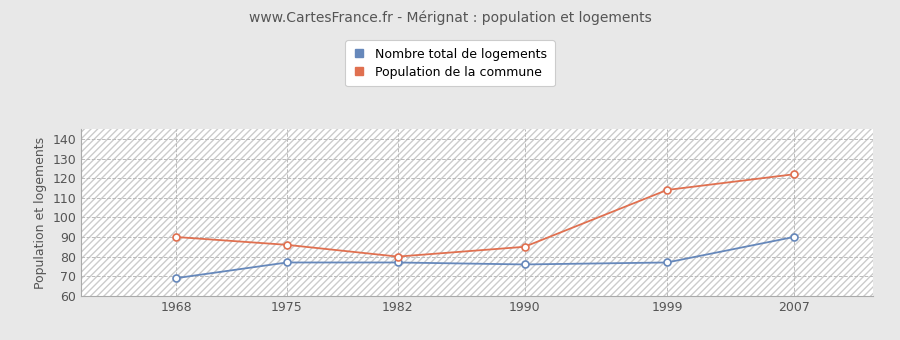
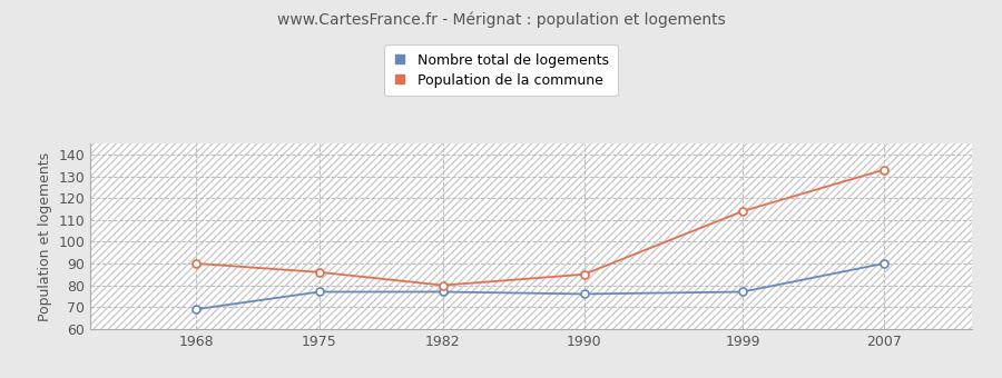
Population de la commune/2007: 122 -> 133
